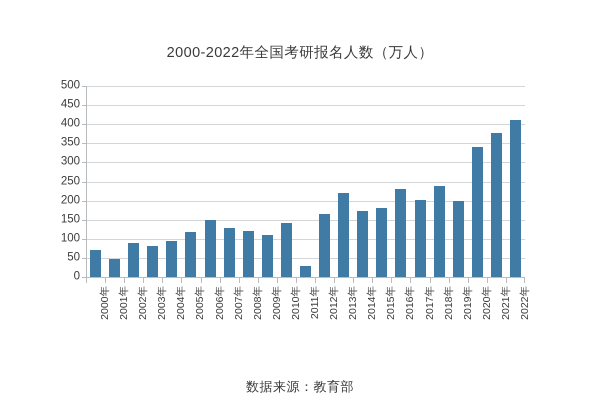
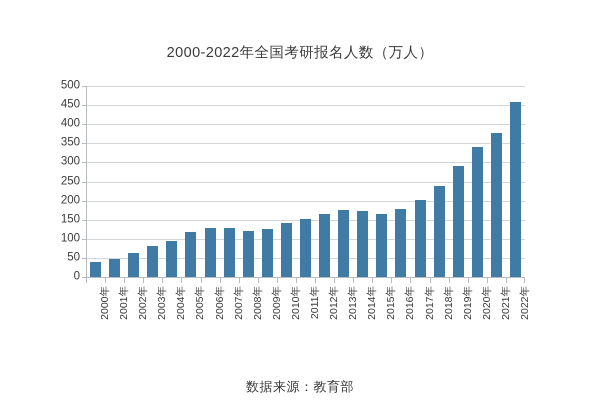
2000年: 70 -> 40
2002年: 90 -> 60
2006年: 150 -> 130
2009年: 110 -> 120
2011年: 30 -> 150
2013年: 220 -> 180
2015年: 180 -> 160
2016年: 230 -> 180
2019年: 200 -> 290
2022年: 410 -> 460
